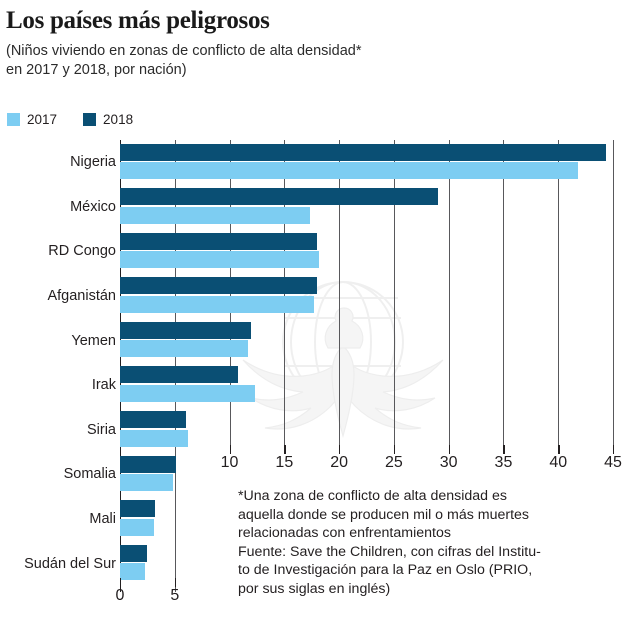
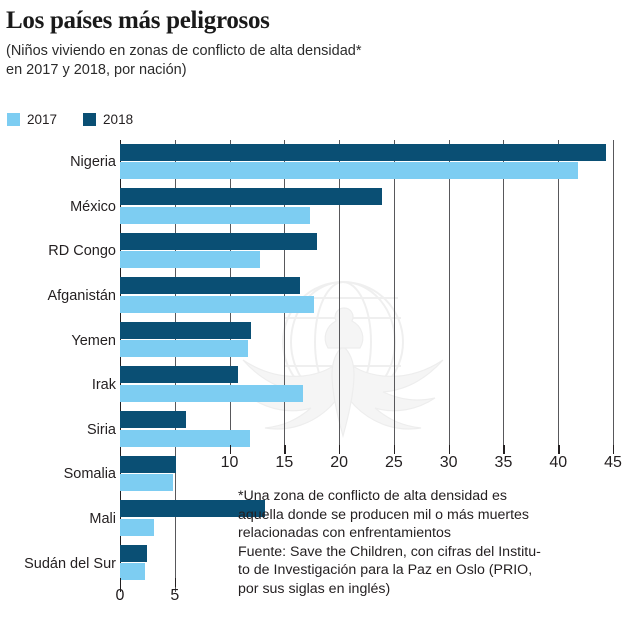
2018/México: 29.0 -> 23.9
2017/RD Congo: 18.2 -> 12.8
2018/Afganistán: 18.0 -> 16.4
2017/Irak: 12.3 -> 16.7
2017/Siria: 6.2 -> 11.9
2018/Mali: 3.2 -> 13.2
